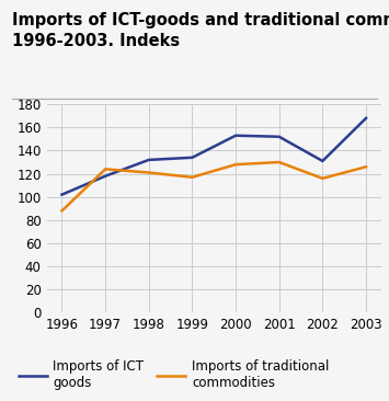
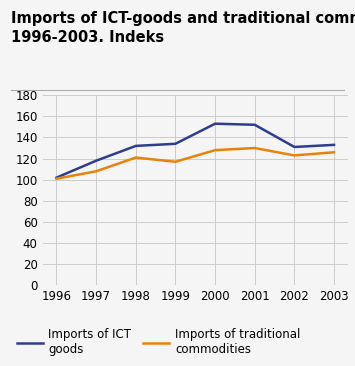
Imports of traditional commodities/1996: 88 -> 101
Imports of traditional commodities/1997: 124 -> 108
Imports of traditional commodities/2002: 116 -> 123
Imports of ICT goods/2003: 168 -> 133
